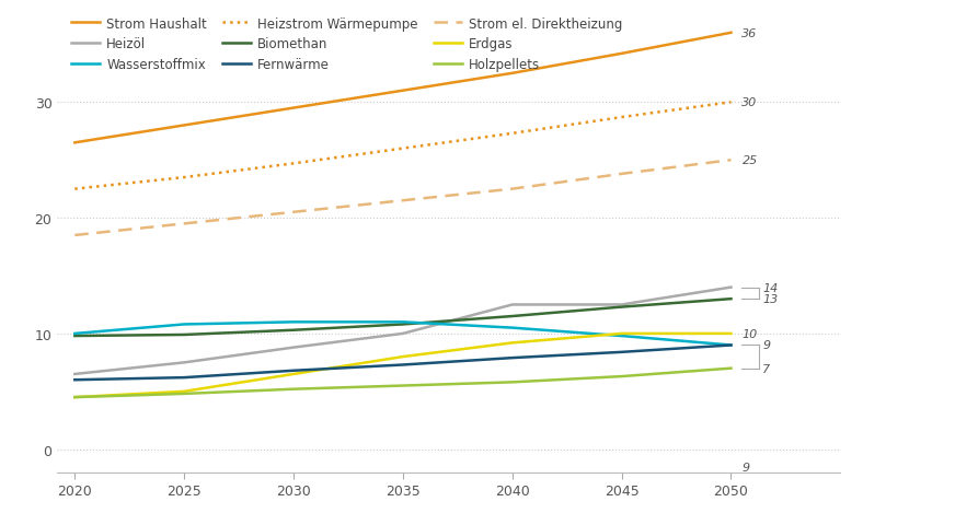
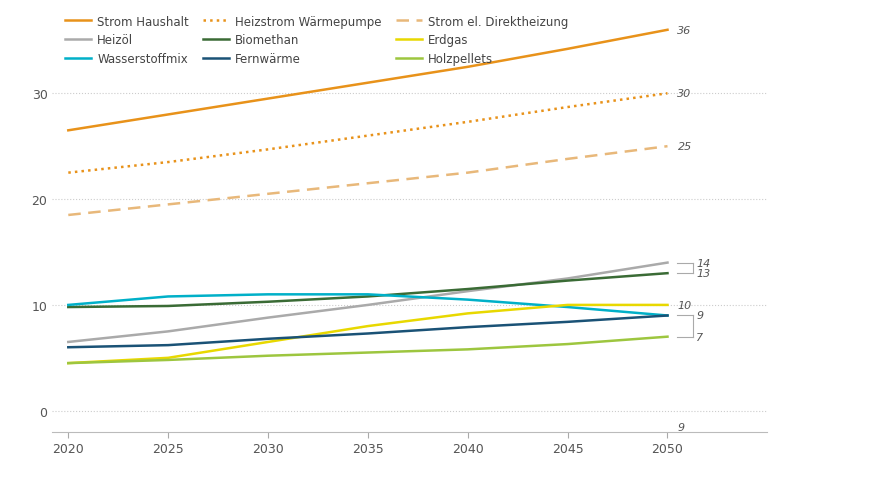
Heizöl/2040: 12.5 -> 11.3
